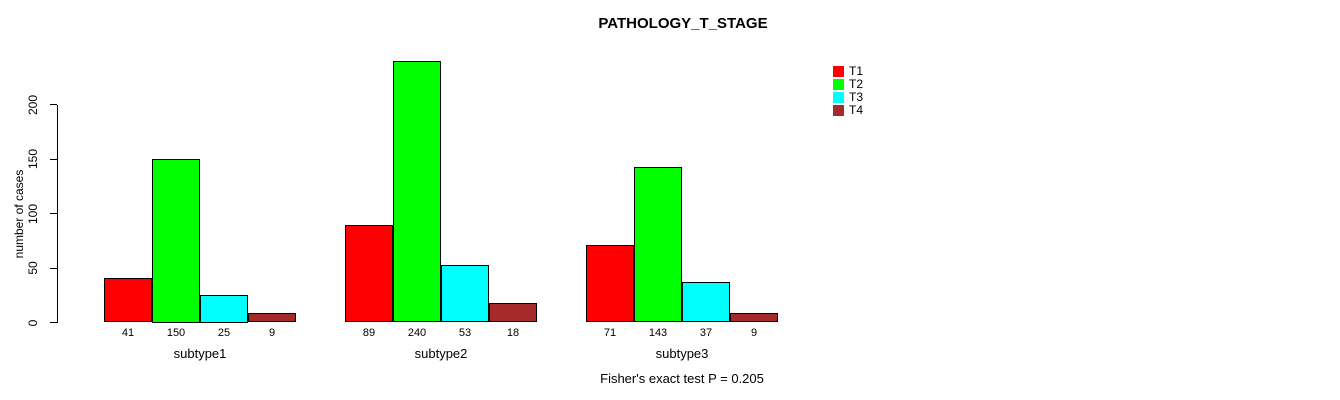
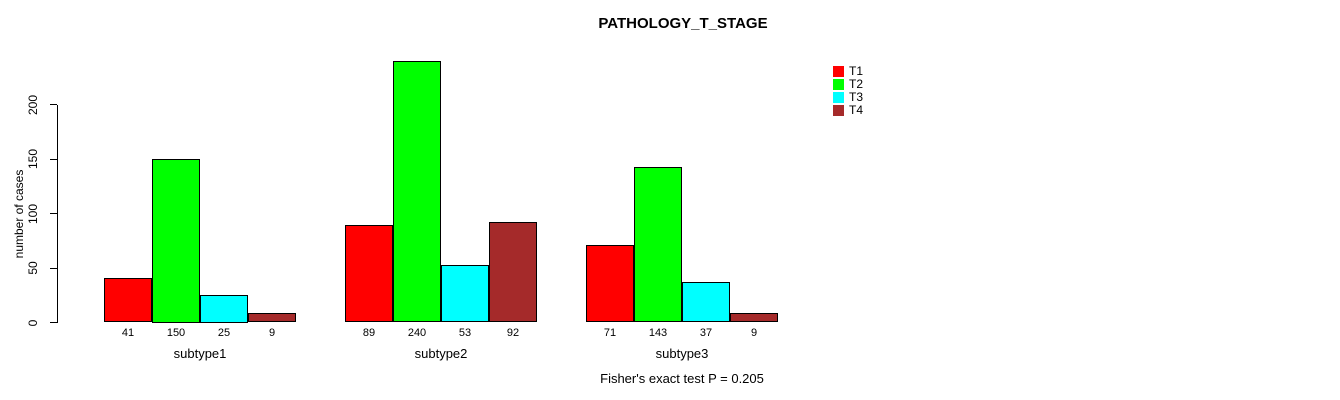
T4/subtype2: 18 -> 92
